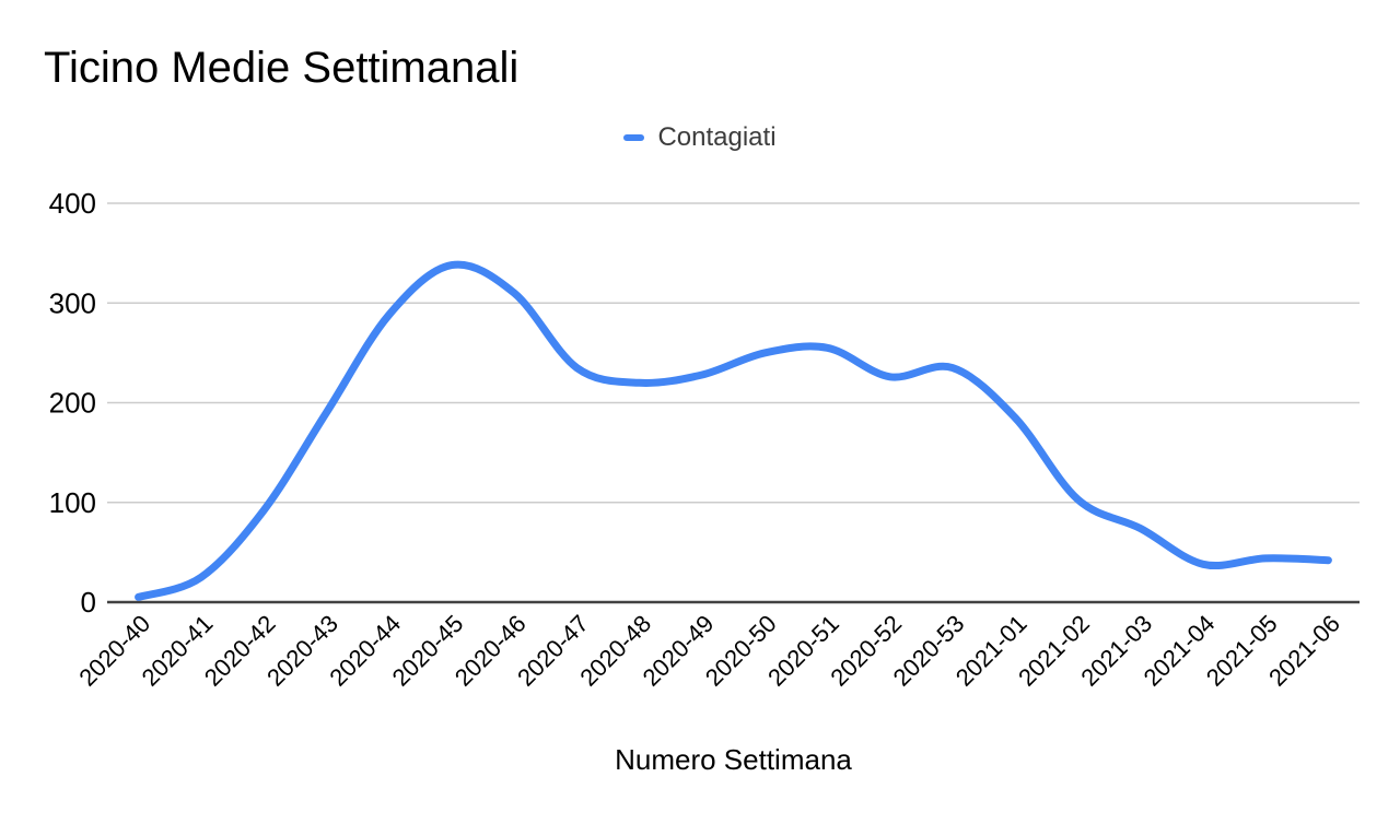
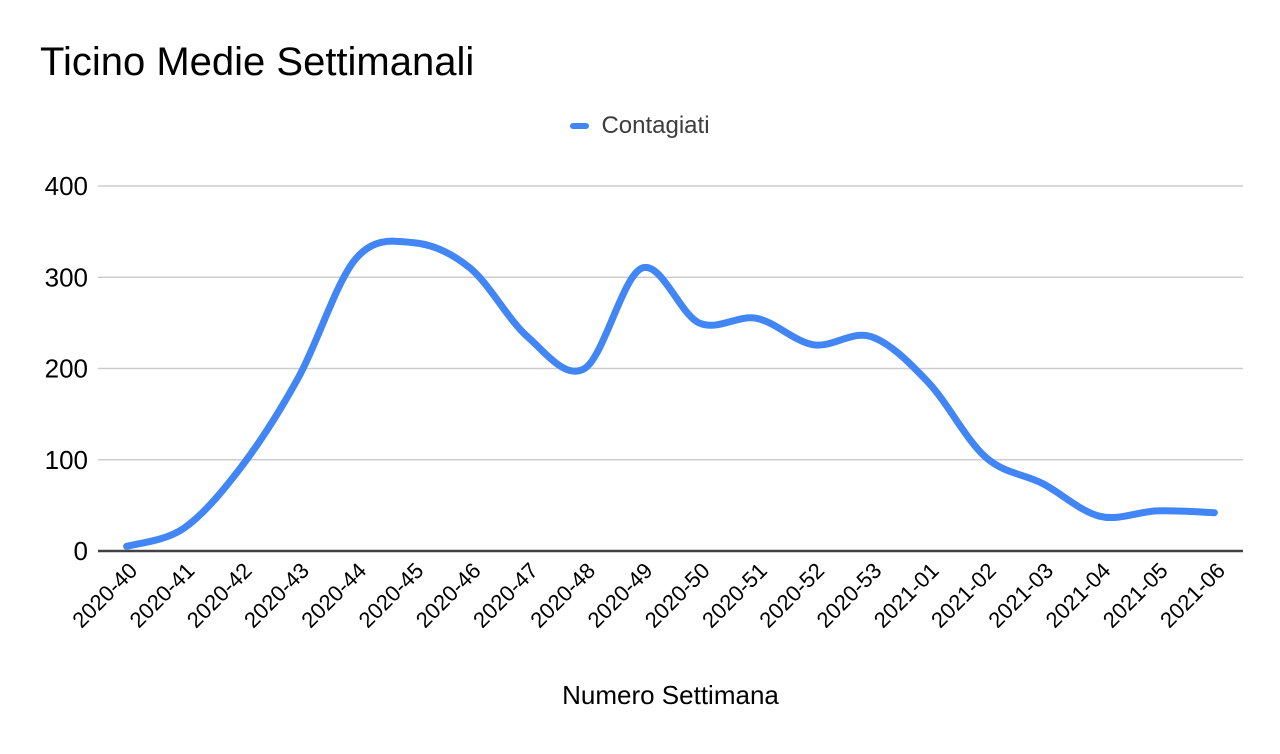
2020-44: 290 -> 320
2020-48: 220 -> 200
2020-49: 230 -> 310
